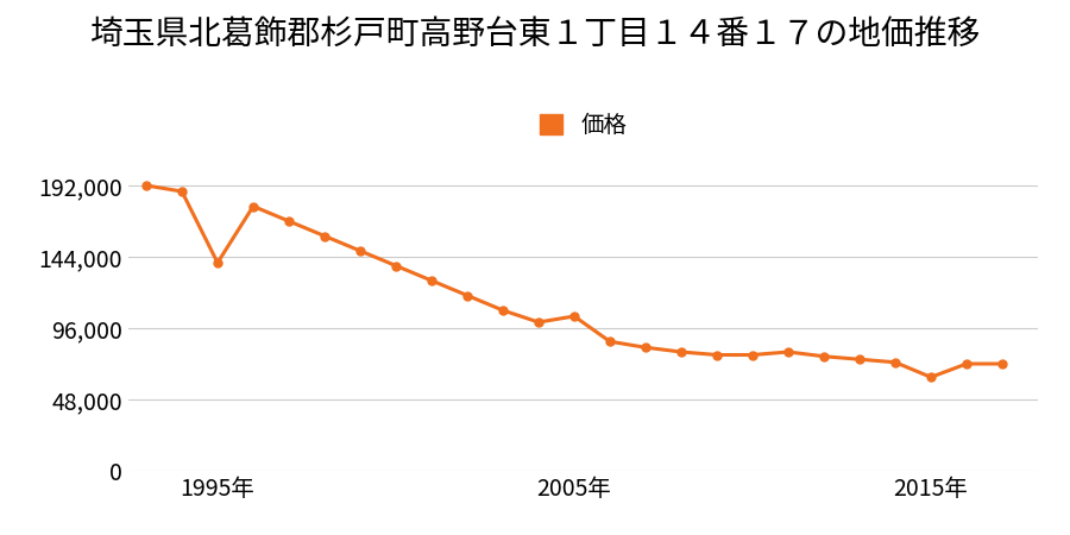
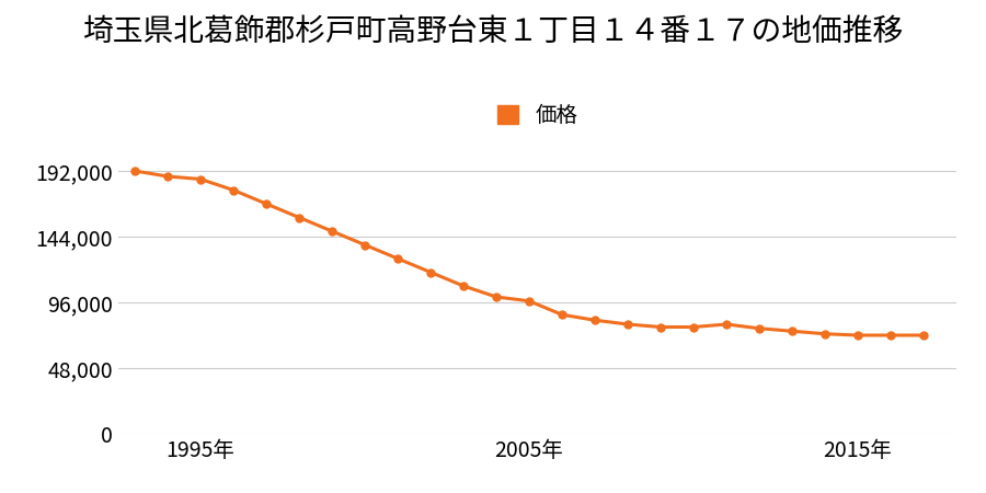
1995年: 140,000 -> 186,000
2005年: 104,000 -> 97,000
2015年: 63,000 -> 72,000
